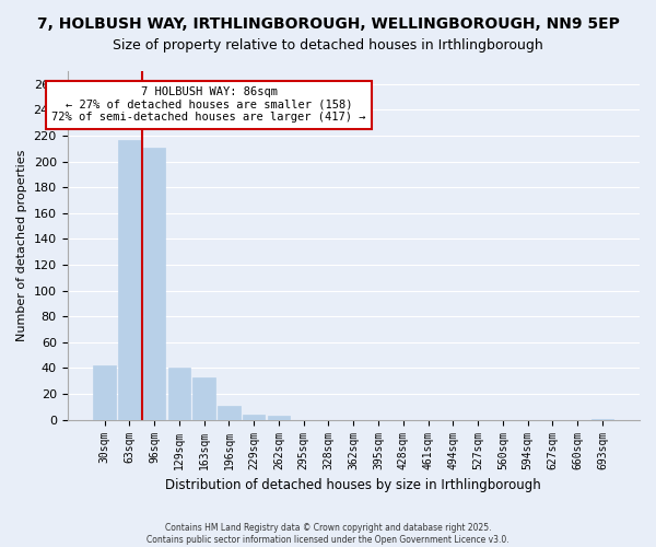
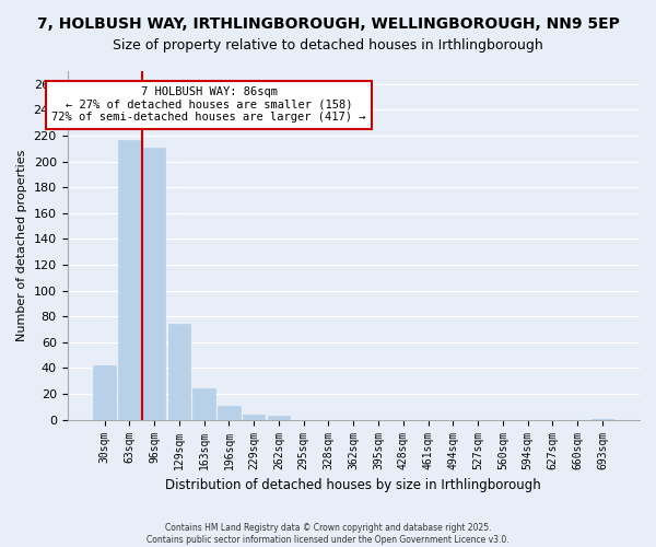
129sqm: 40 -> 74
163sqm: 33 -> 24
